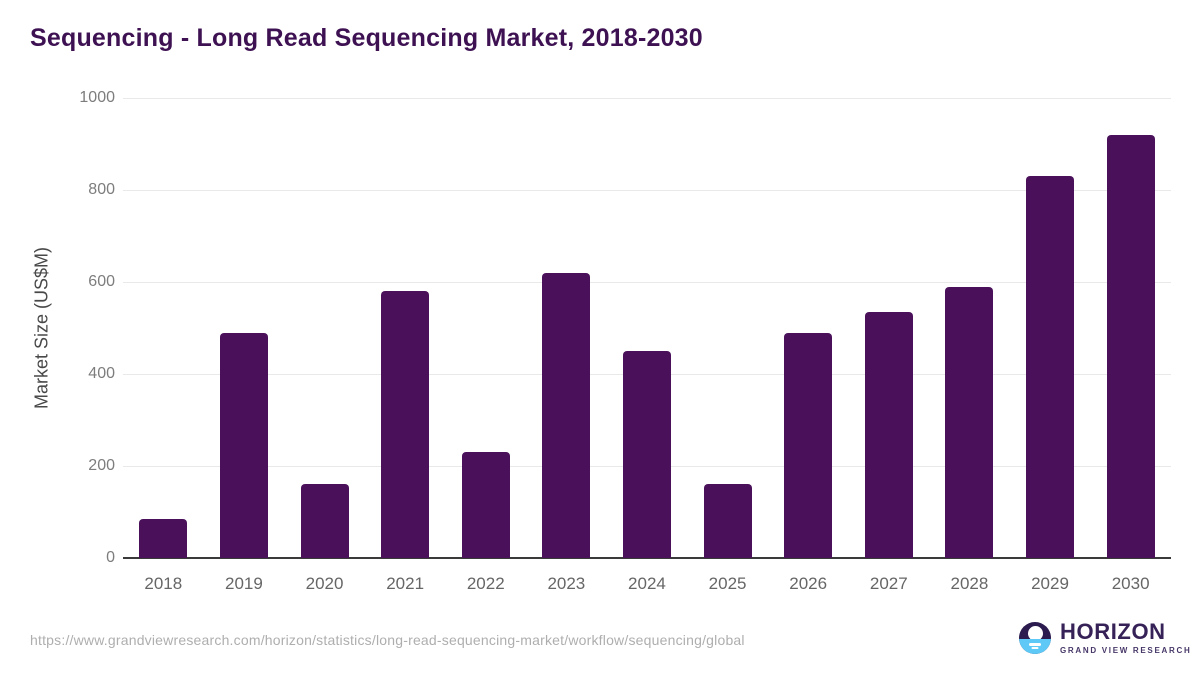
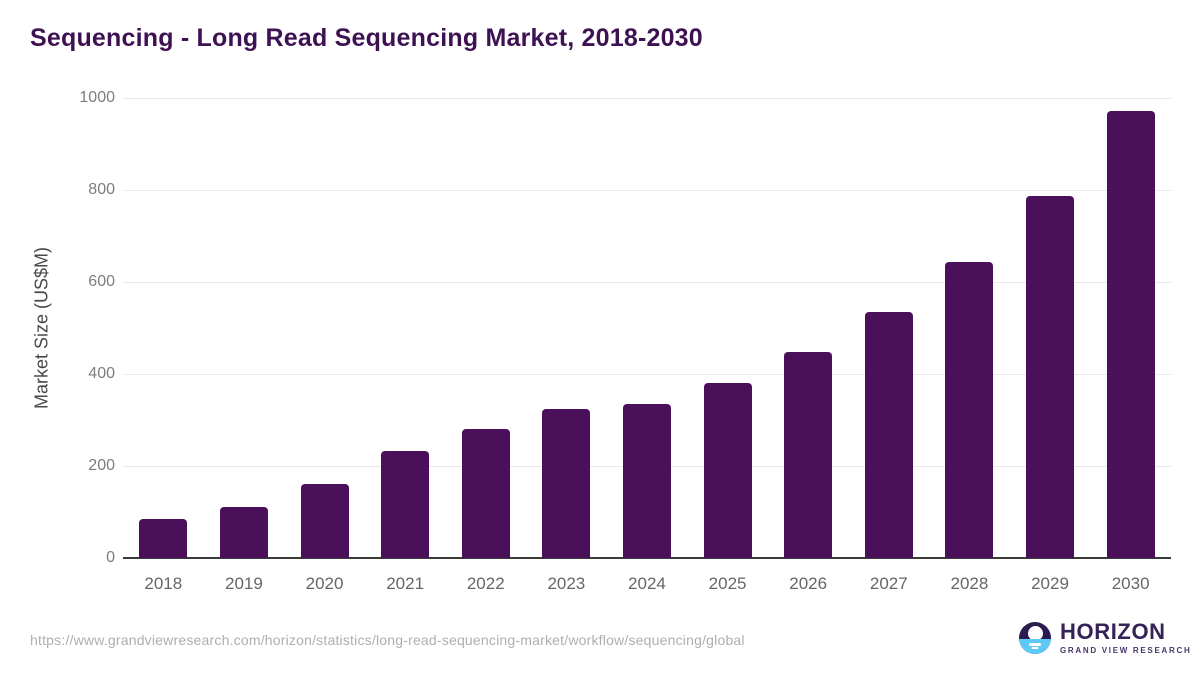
2019: 490 -> 110
2021: 580 -> 230
2022: 230 -> 280
2023: 620 -> 320
2024: 450 -> 330
2025: 160 -> 380
2026: 490 -> 450
2028: 590 -> 640
2029: 830 -> 790
2030: 920 -> 970
